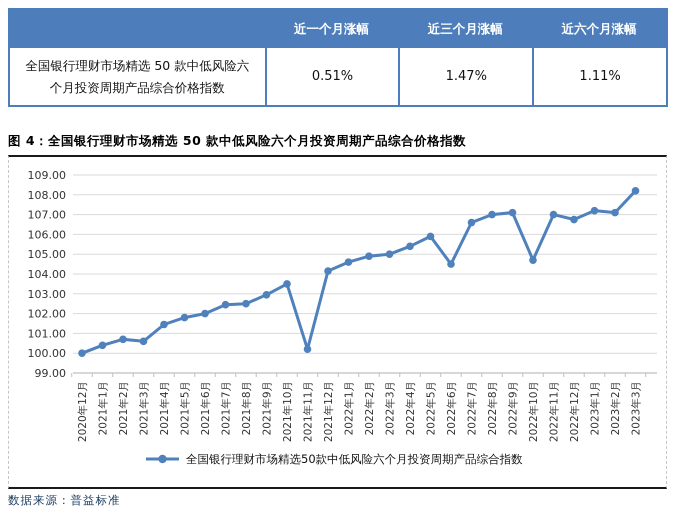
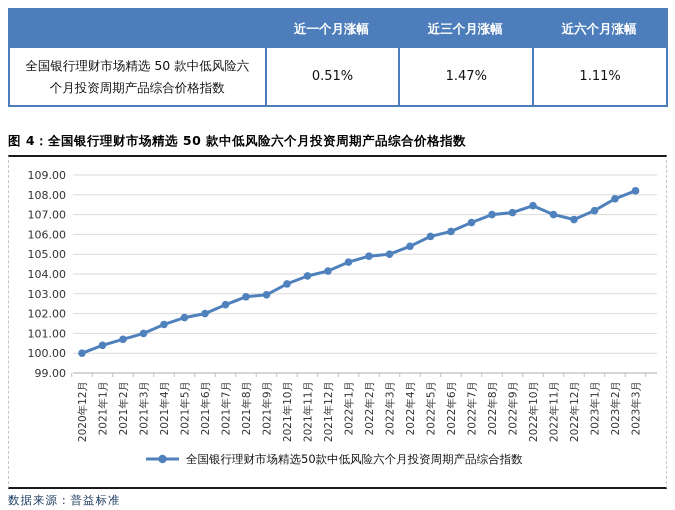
2021年3月: 100.6 -> 101.0
2021年8月: 102.5 -> 102.8
2021年11月: 100.2 -> 103.9
2022年6月: 104.5 -> 106.2
2022年10月: 104.7 -> 107.5
2023年2月: 107.1 -> 107.8
